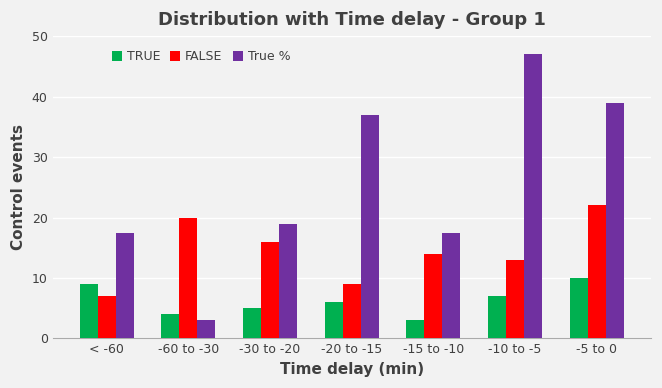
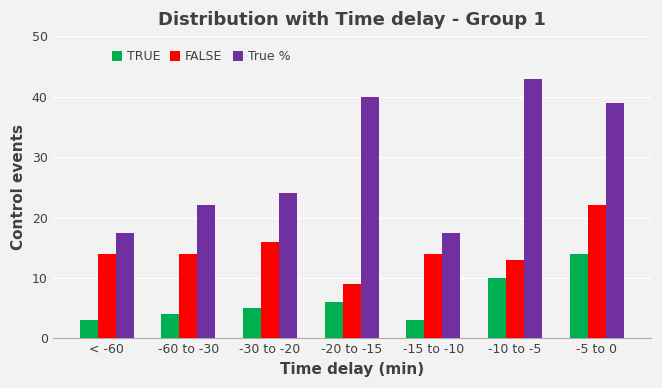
TRUE/< -60: 9 -> 3
FALSE/< -60: 7 -> 14
FALSE/-60 to -30: 20 -> 14
True %/-60 to -30: 3.0 -> 22.0
True %/-30 to -20: 19.0 -> 24.0
True %/-20 to -15: 37.0 -> 40.0
TRUE/-10 to -5: 7 -> 10
True %/-10 to -5: 47.0 -> 43.0
TRUE/-5 to 0: 10 -> 14
